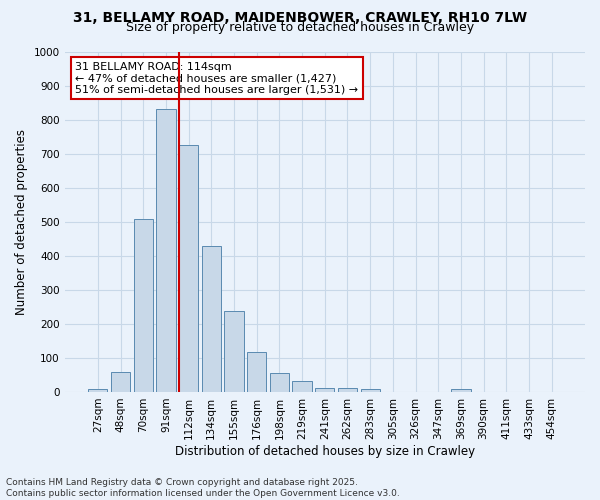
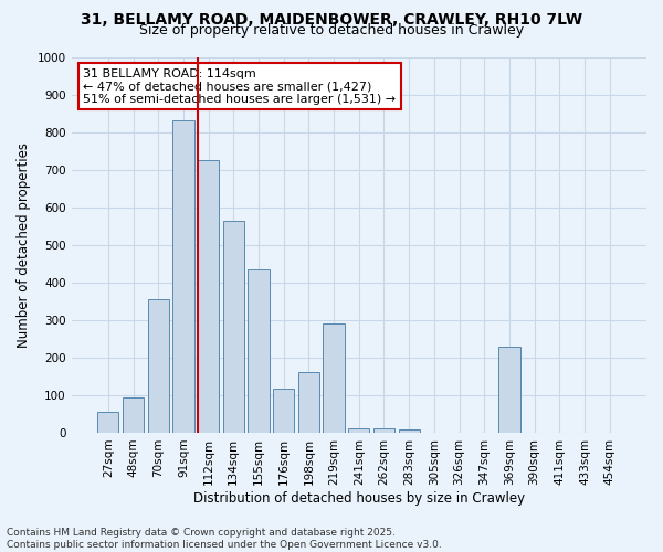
27sqm: 10 -> 55
48sqm: 58 -> 95
70sqm: 507 -> 355
134sqm: 428 -> 565
155sqm: 238 -> 435
198sqm: 57 -> 160
219sqm: 33 -> 290
369sqm: 8 -> 230
